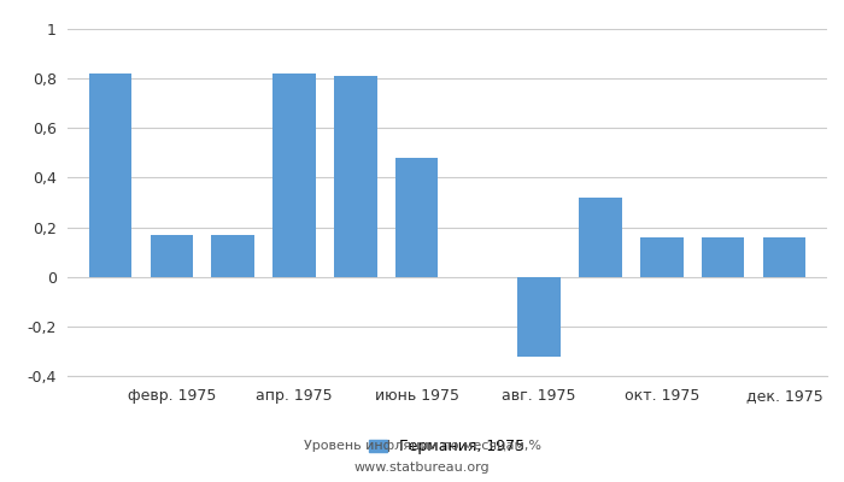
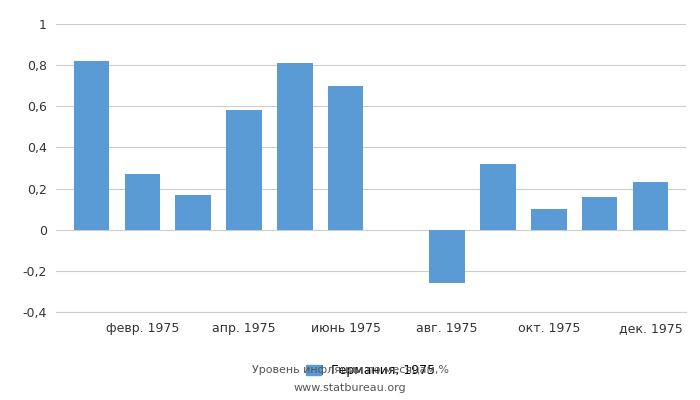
февр. 1975: 0,17 -> 0,27
апр. 1975: 0,82 -> 0,58
июнь 1975: 0,48 -> 0,70
авг. 1975: -0,32 -> -0,26
окт. 1975: 0,16 -> 0,10
дек. 1975: 0,16 -> 0,23
